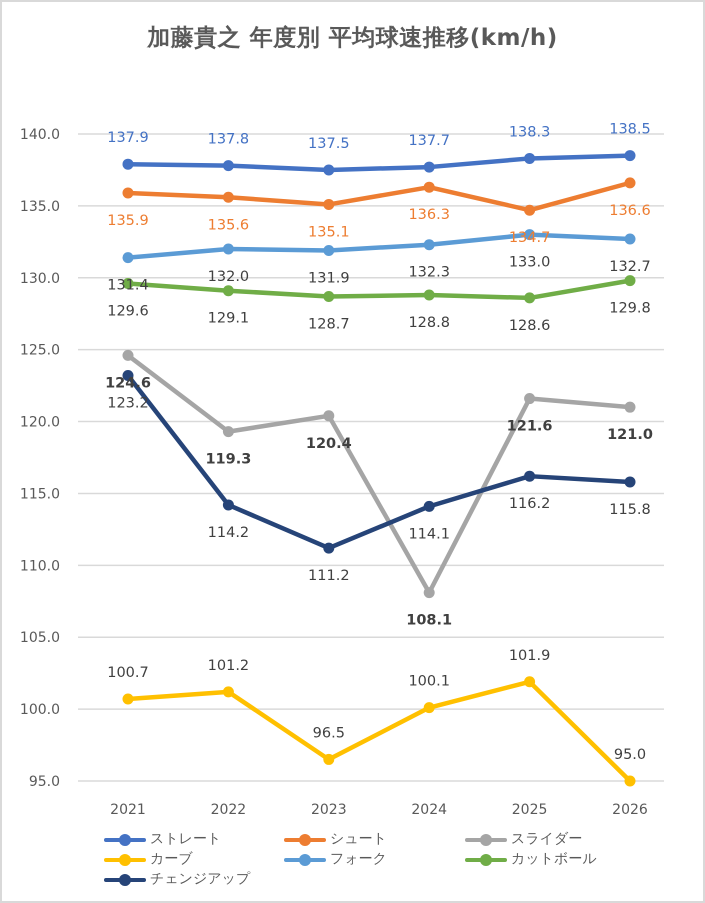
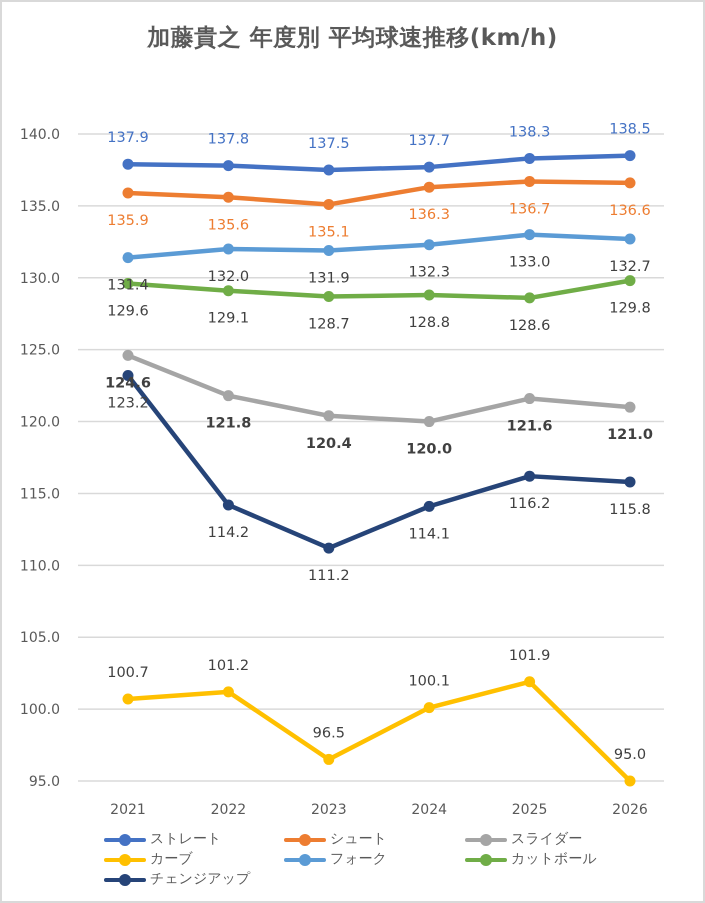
スライダー/2022: 119.3 -> 121.8
スライダー/2024: 108.1 -> 120.0
シュート/2025: 134.7 -> 136.7
